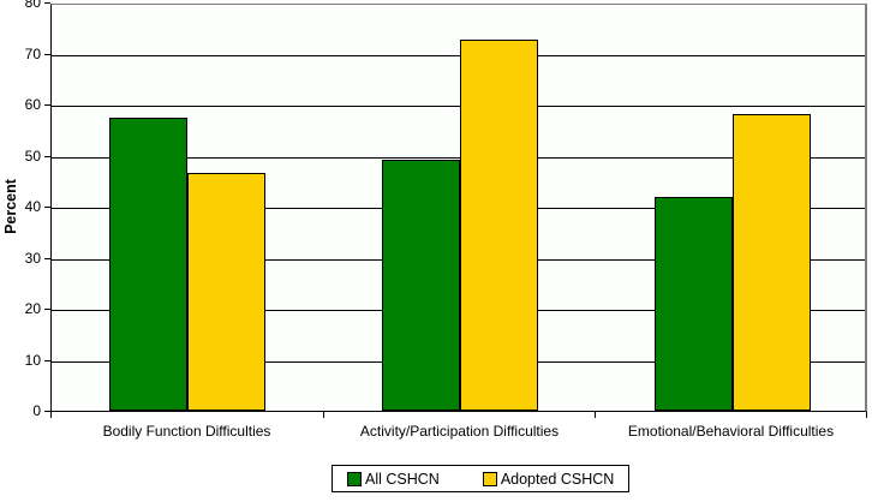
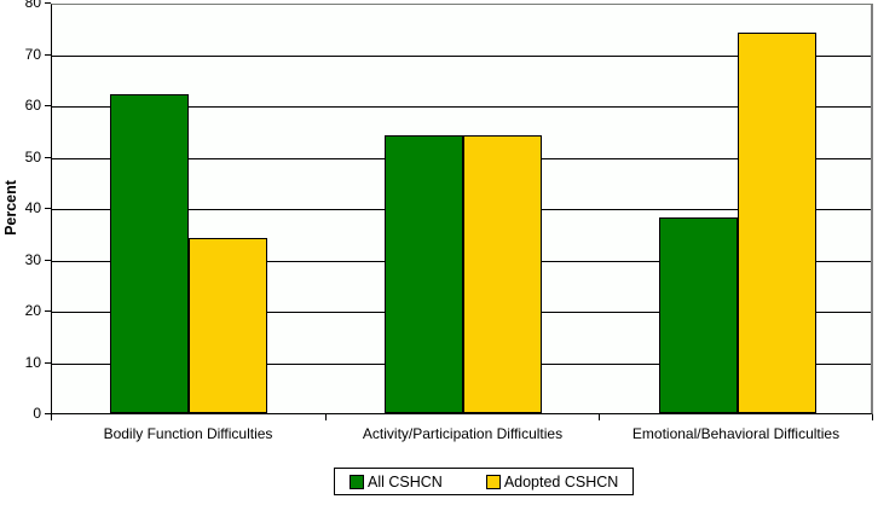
All CSHCN/Bodily Function Difficulties: 57 -> 62
Adopted CSHCN/Bodily Function Difficulties: 47 -> 34
All CSHCN/Activity/Participation Difficulties: 49 -> 54
Adopted CSHCN/Activity/Participation Difficulties: 73 -> 54
All CSHCN/Emotional/Behavioral Difficulties: 42 -> 38
Adopted CSHCN/Emotional/Behavioral Difficulties: 58 -> 74
